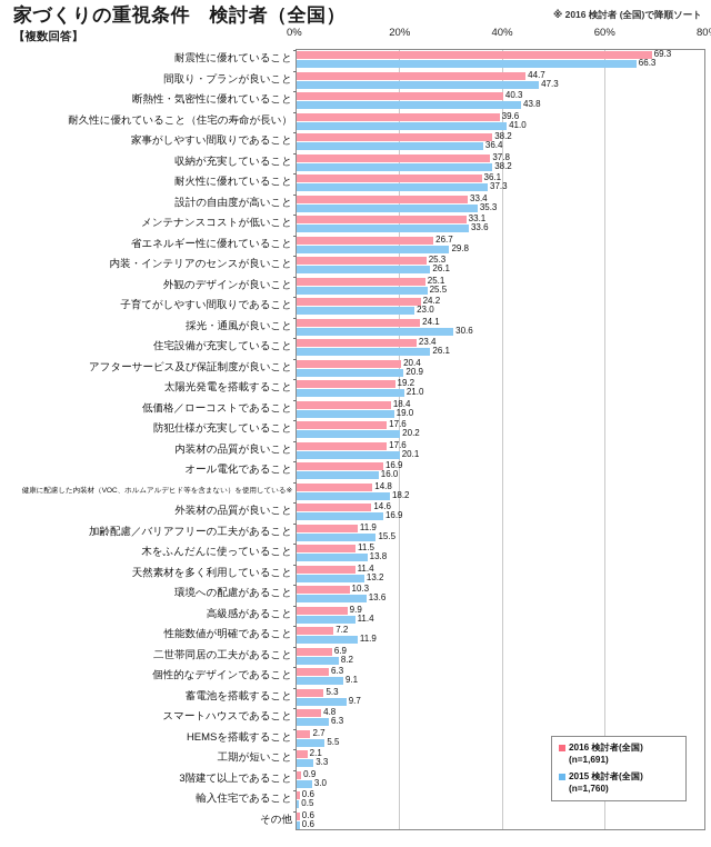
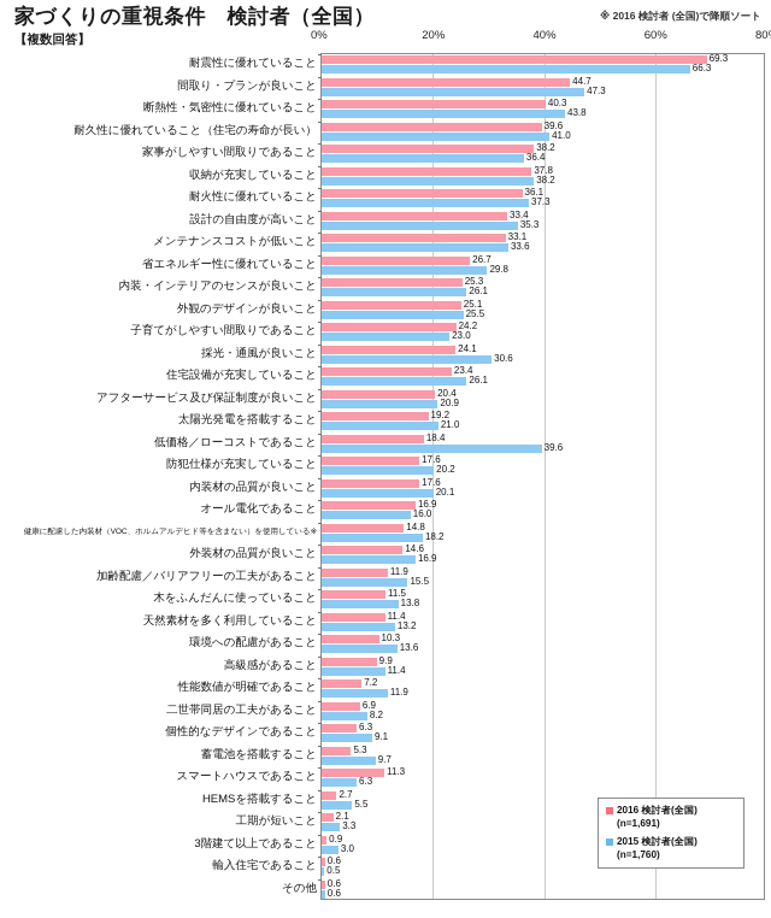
2015 検討者(全国)/低価格／ローコストであること: 19.0 -> 39.6
2016 検討者(全国)/スマートハウスであること: 4.8 -> 11.3
